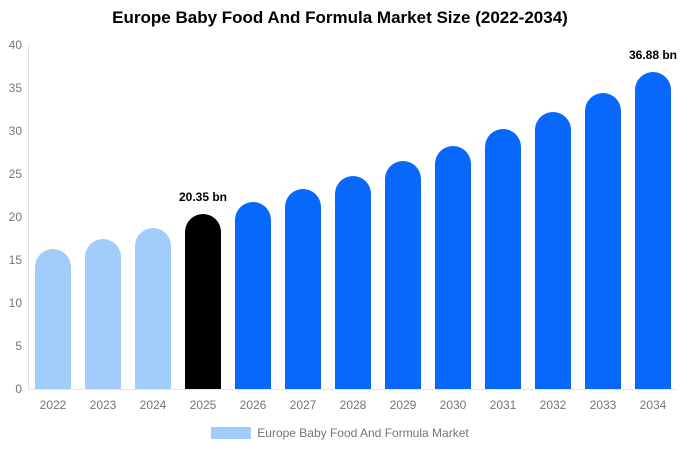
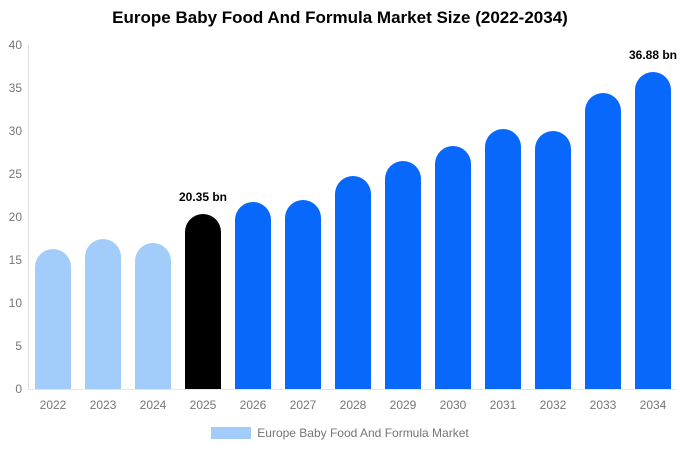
2024: 19 -> 17
2027: 23 -> 22
2032: 32 -> 30
